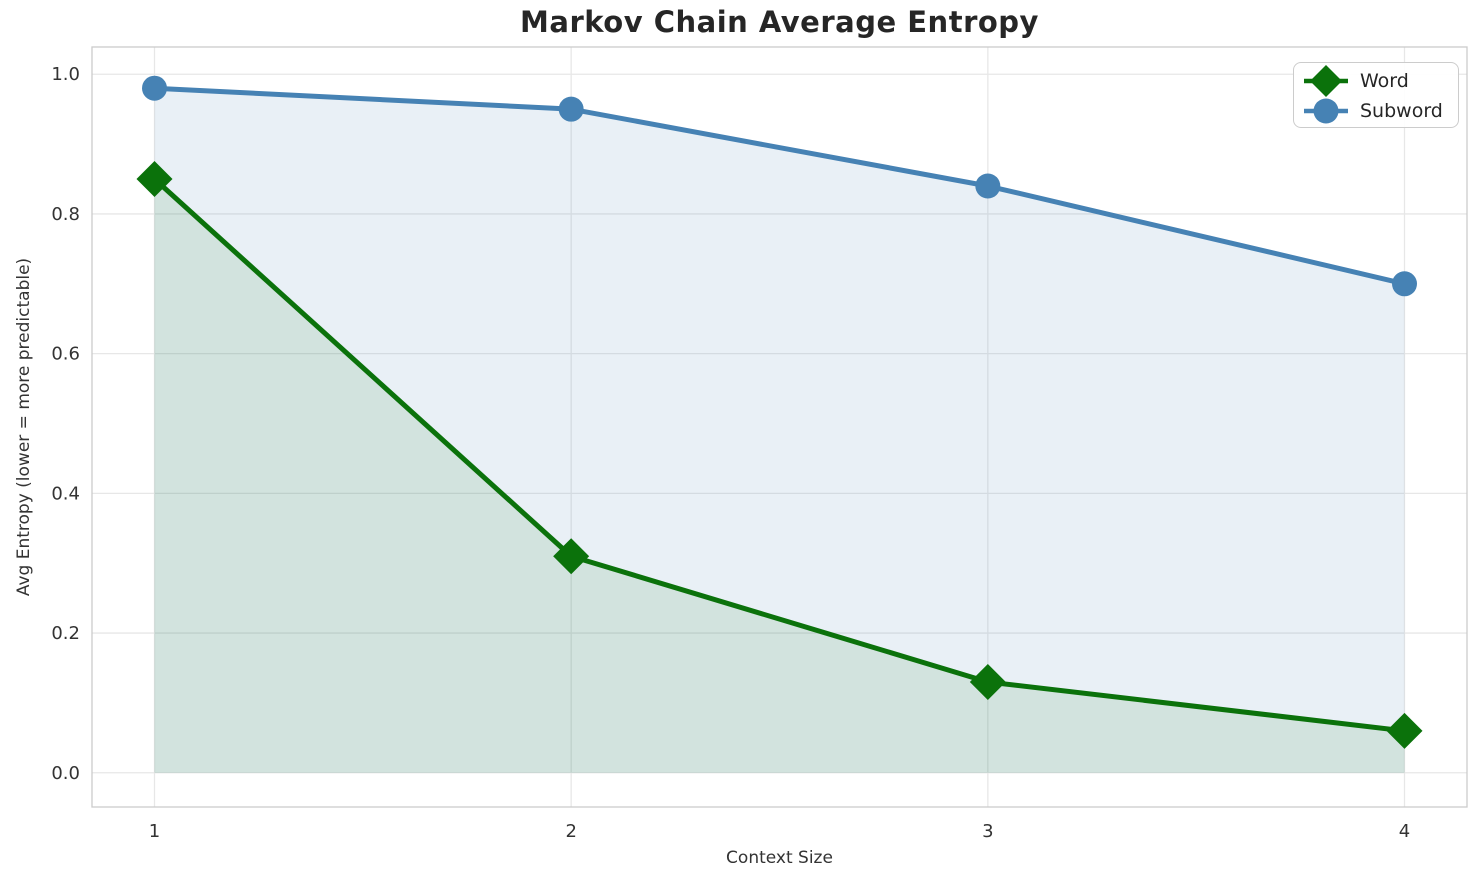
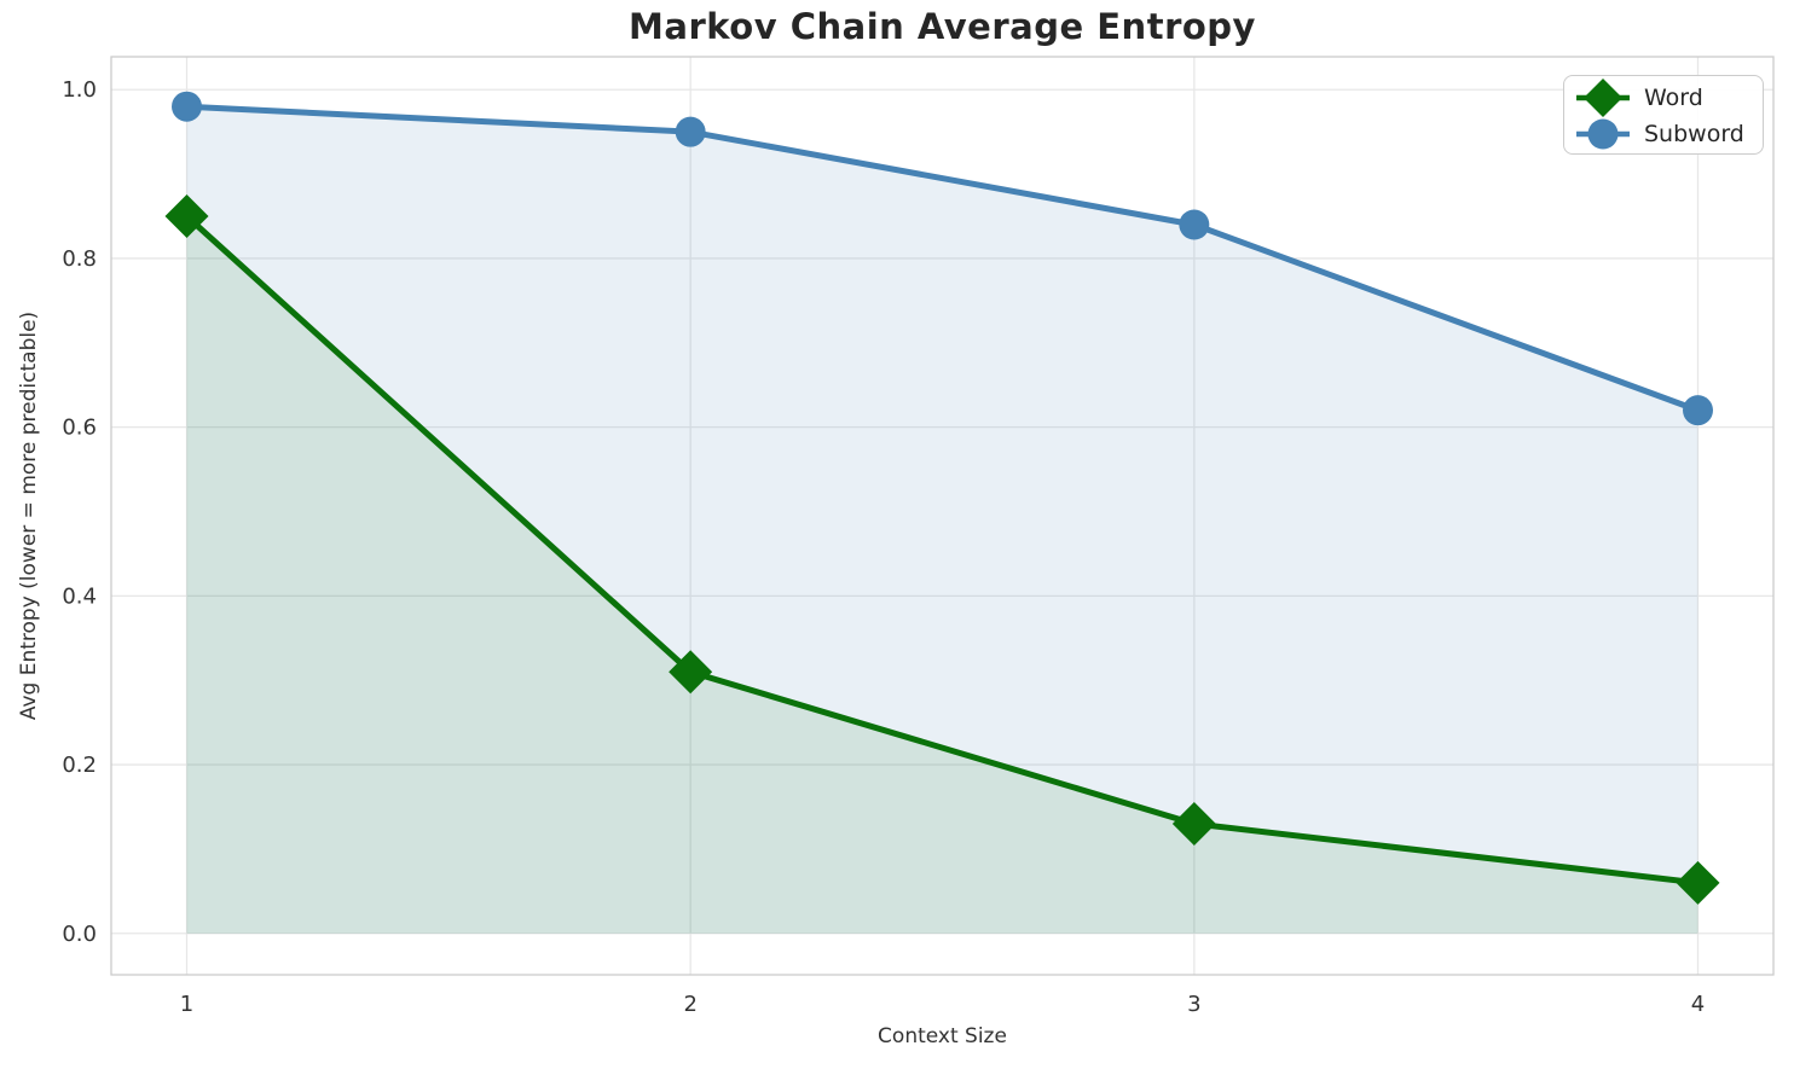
Subword/4: 0.70 -> 0.62
